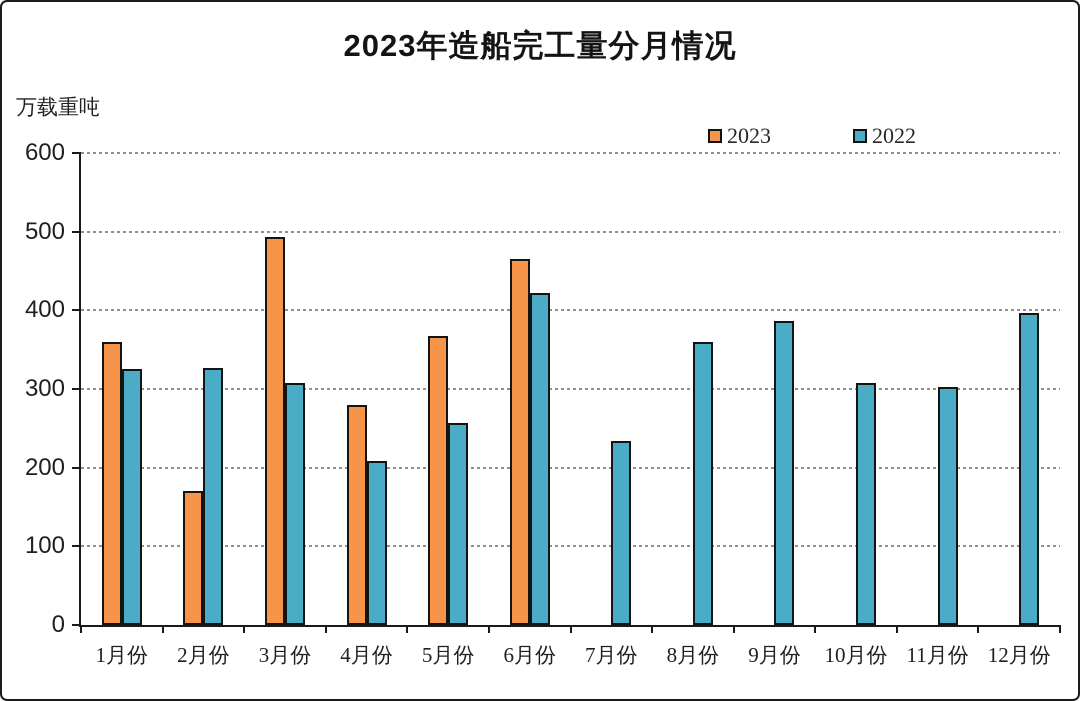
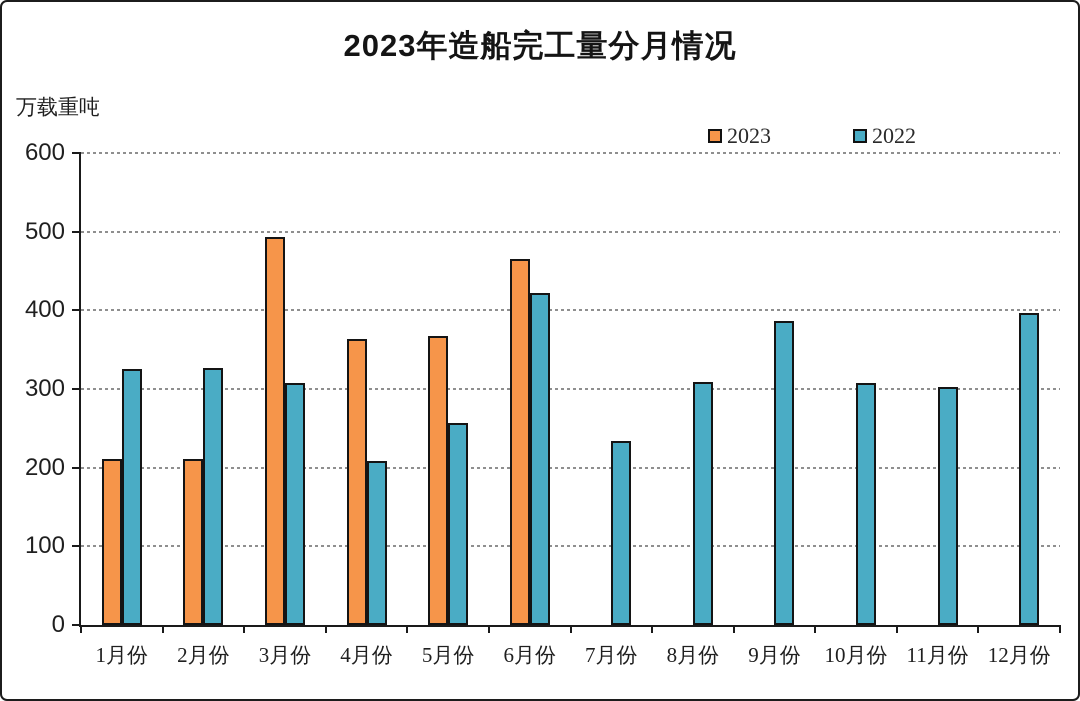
2023/1月份: 360 -> 210
2023/2月份: 170 -> 210
2023/4月份: 280 -> 360
2022/8月份: 360 -> 310
